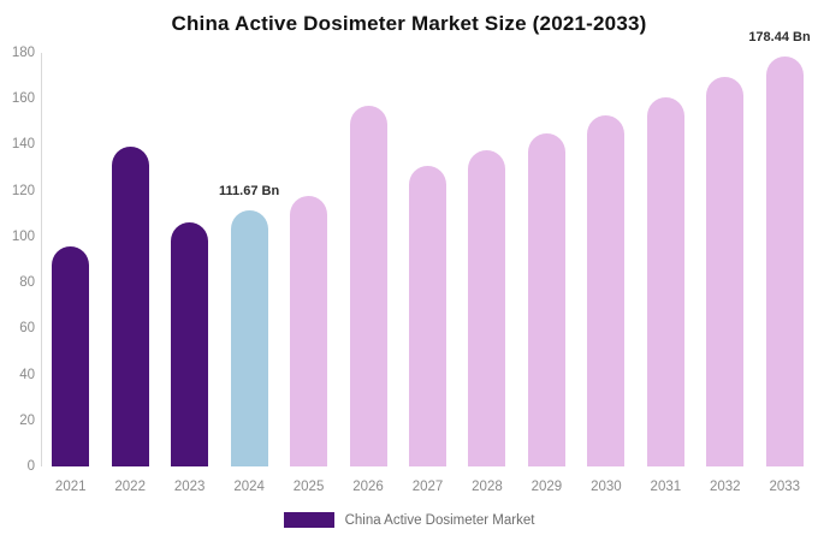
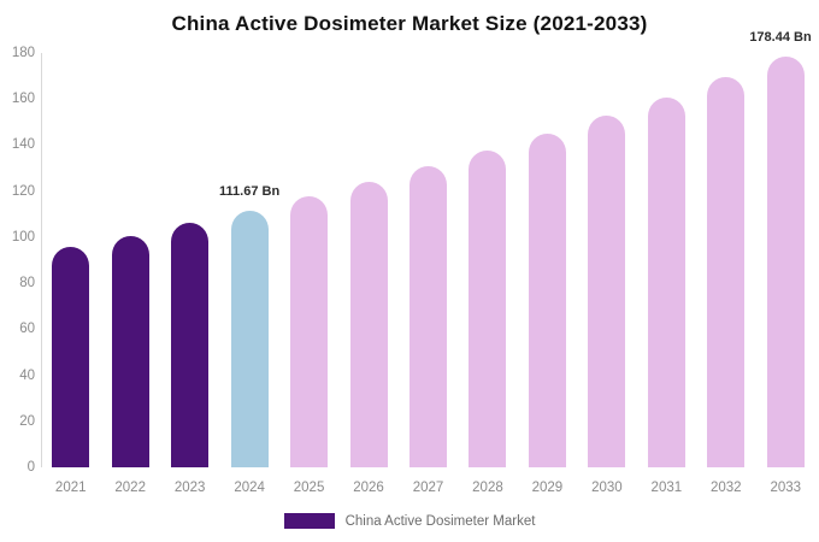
2022: 139 -> 101
2026: 157 -> 124
